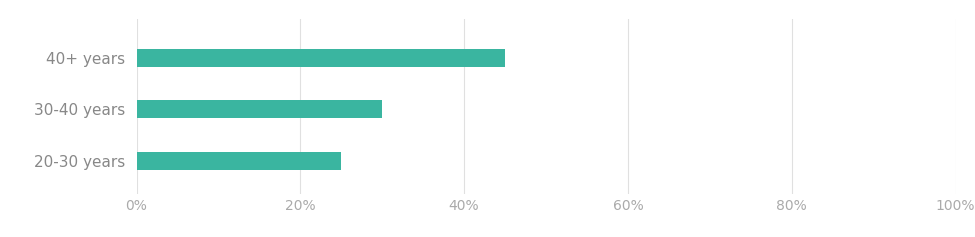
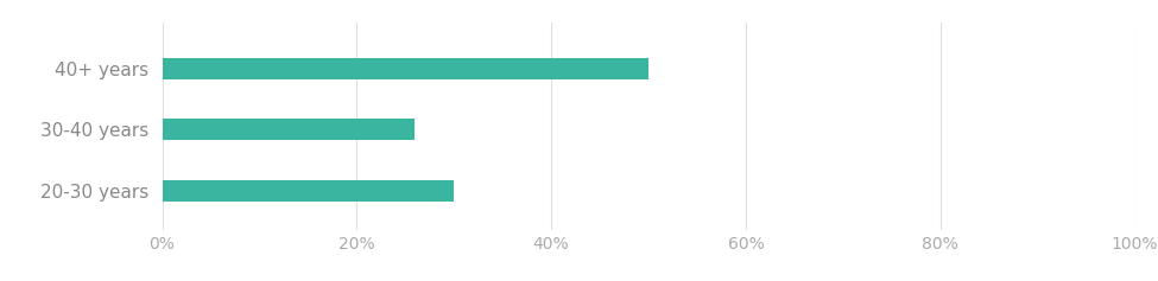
40+ years: 45% -> 50%
30-40 years: 30% -> 26%
20-30 years: 25% -> 30%
